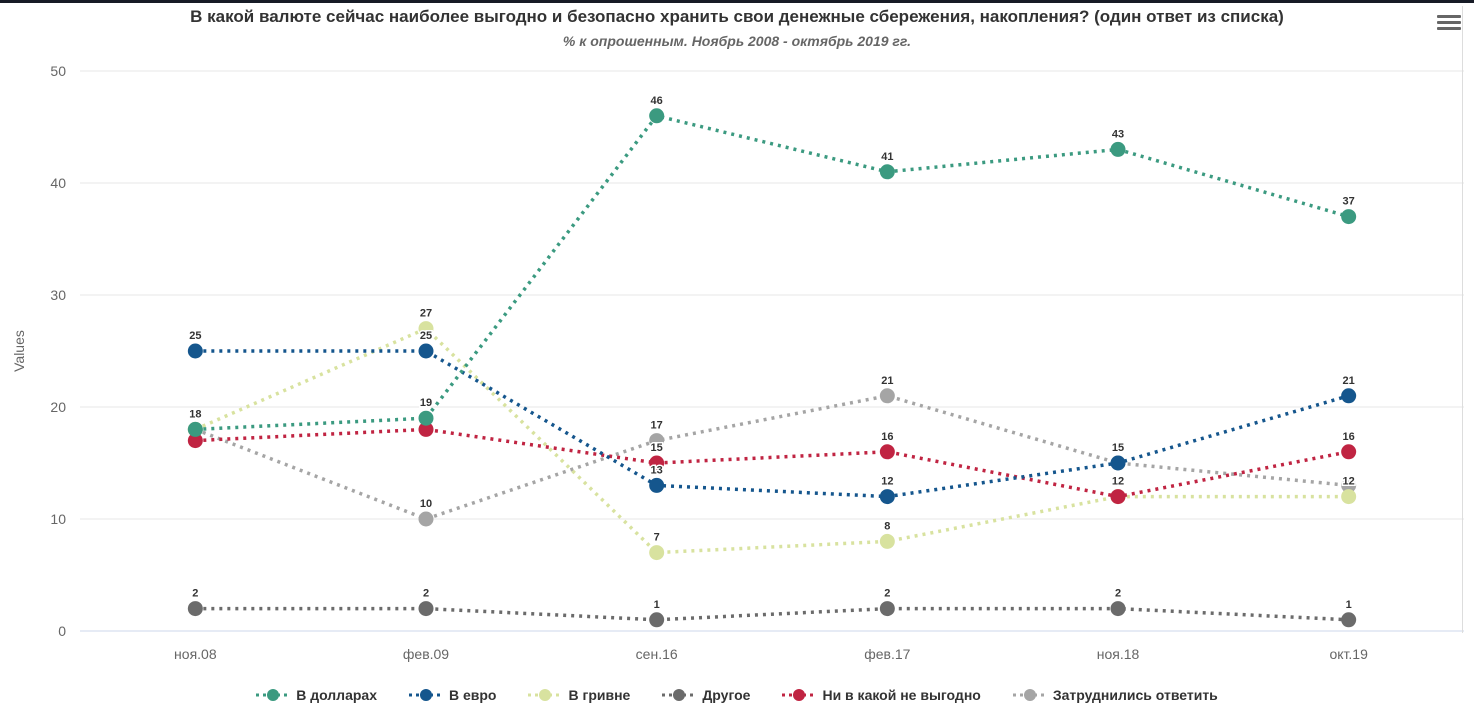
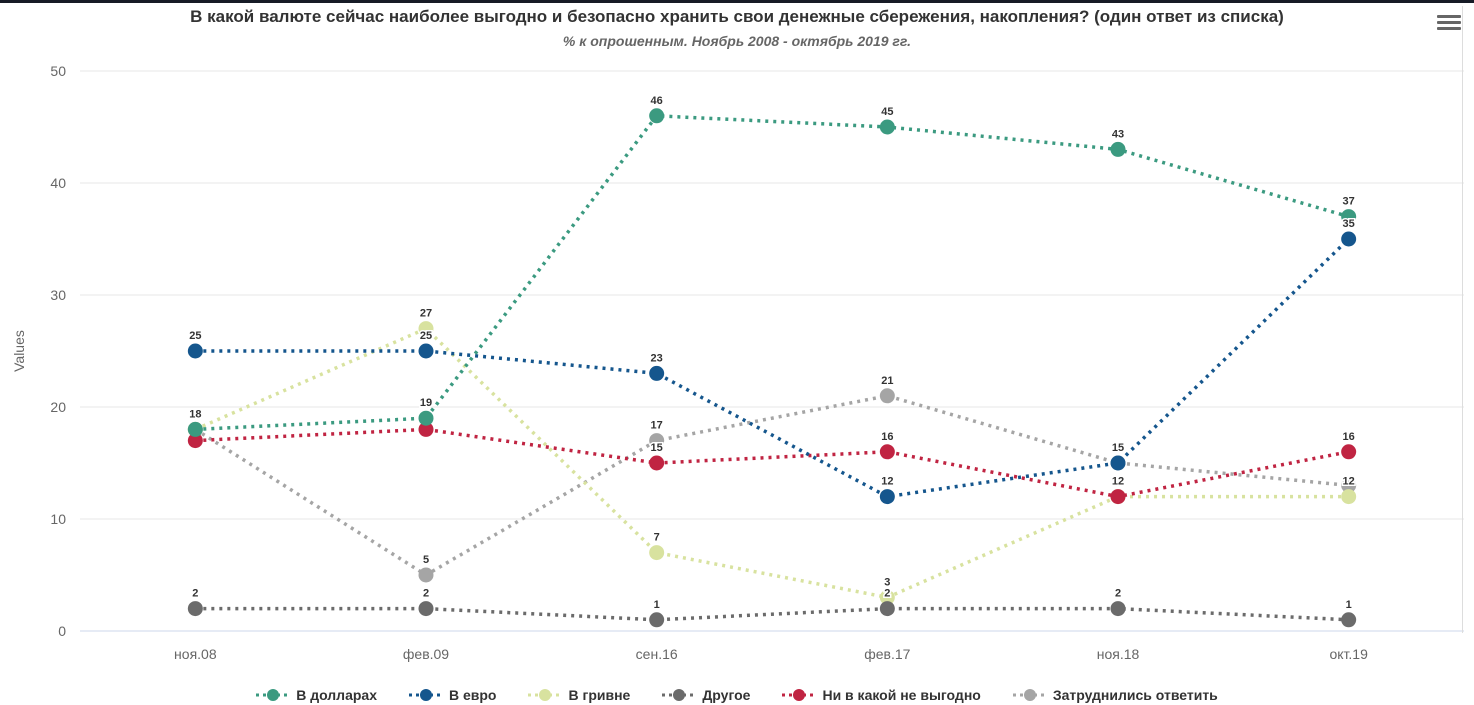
Затруднились ответить/фев.09: 10 -> 5
В евро/сен.16: 13 -> 23
В долларах/фев.17: 41 -> 45
В гривне/фев.17: 8 -> 3
В евро/окт.19: 21 -> 35
